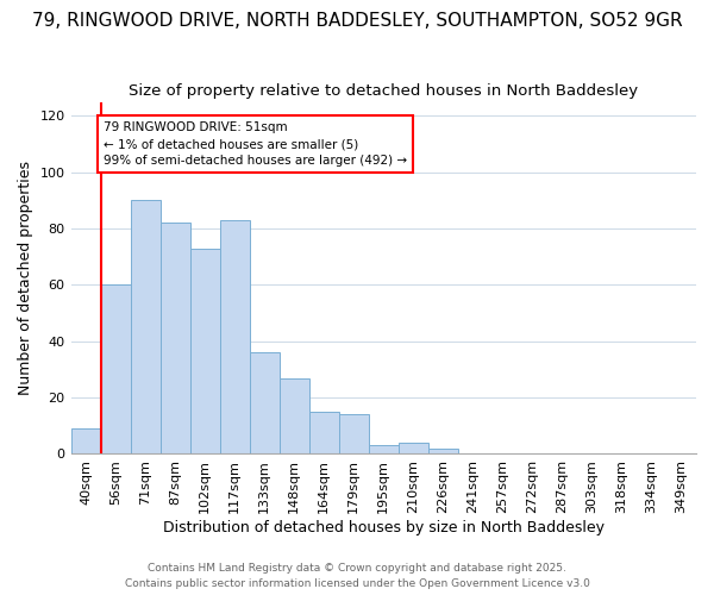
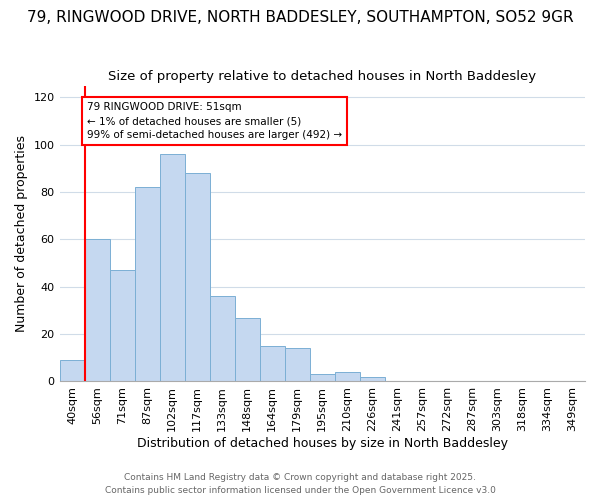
71sqm: 90 -> 47
102sqm: 73 -> 96
117sqm: 83 -> 88
